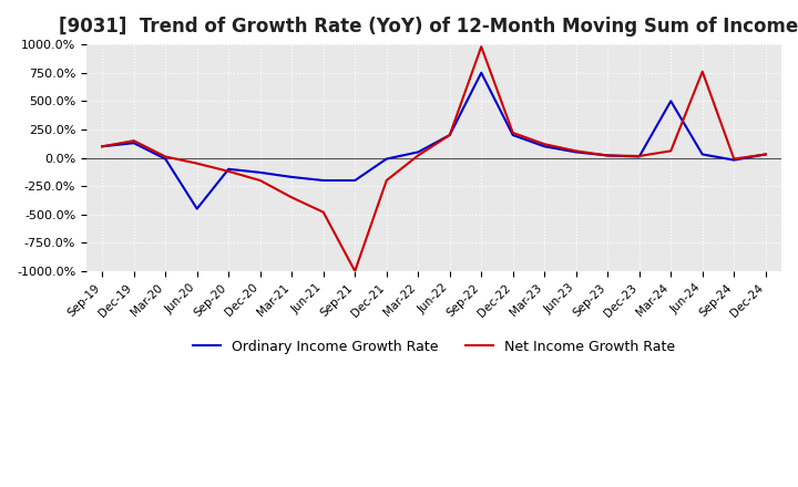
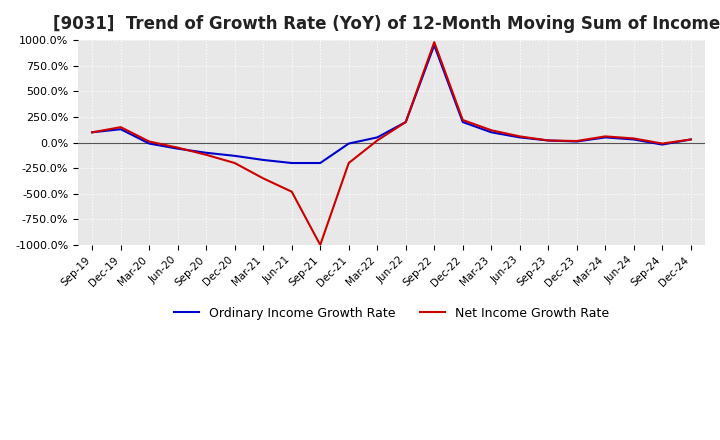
Ordinary Income Growth Rate/Jun-20: -450% -> -60%
Ordinary Income Growth Rate/Sep-22: 750% -> 950%
Ordinary Income Growth Rate/Mar-24: 500% -> 50%
Net Income Growth Rate/Jun-24: 760% -> 40%
